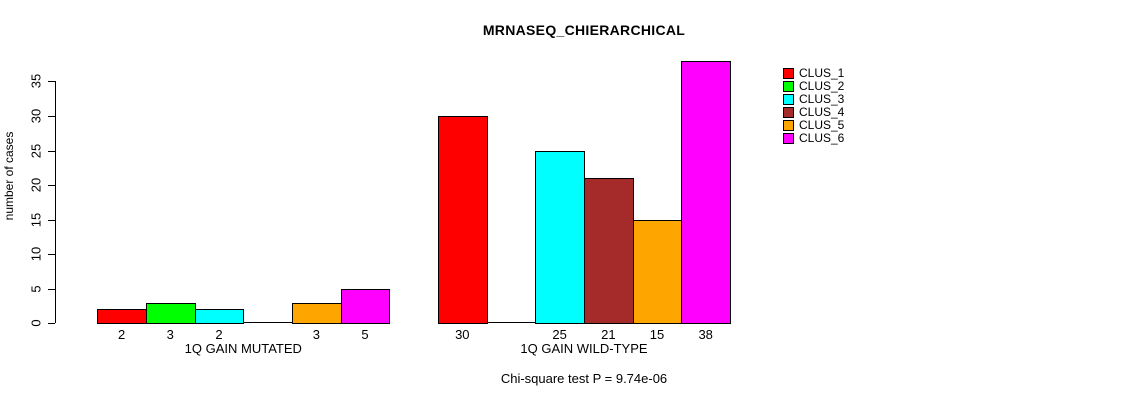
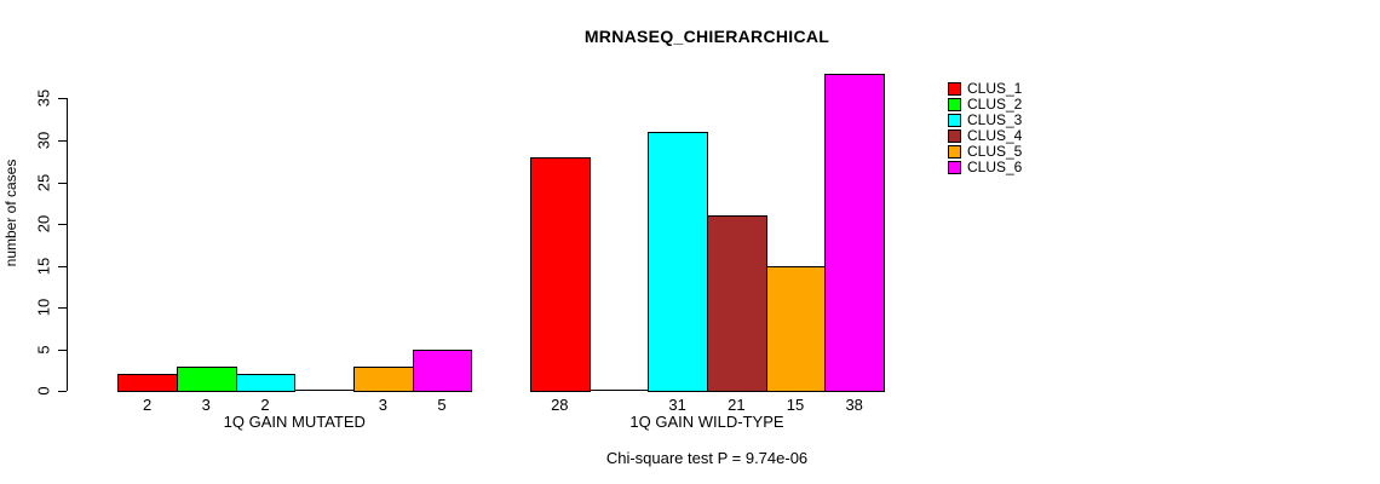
CLUS_1/1Q GAIN WILD-TYPE: 30 -> 28
CLUS_3/1Q GAIN WILD-TYPE: 25 -> 31
